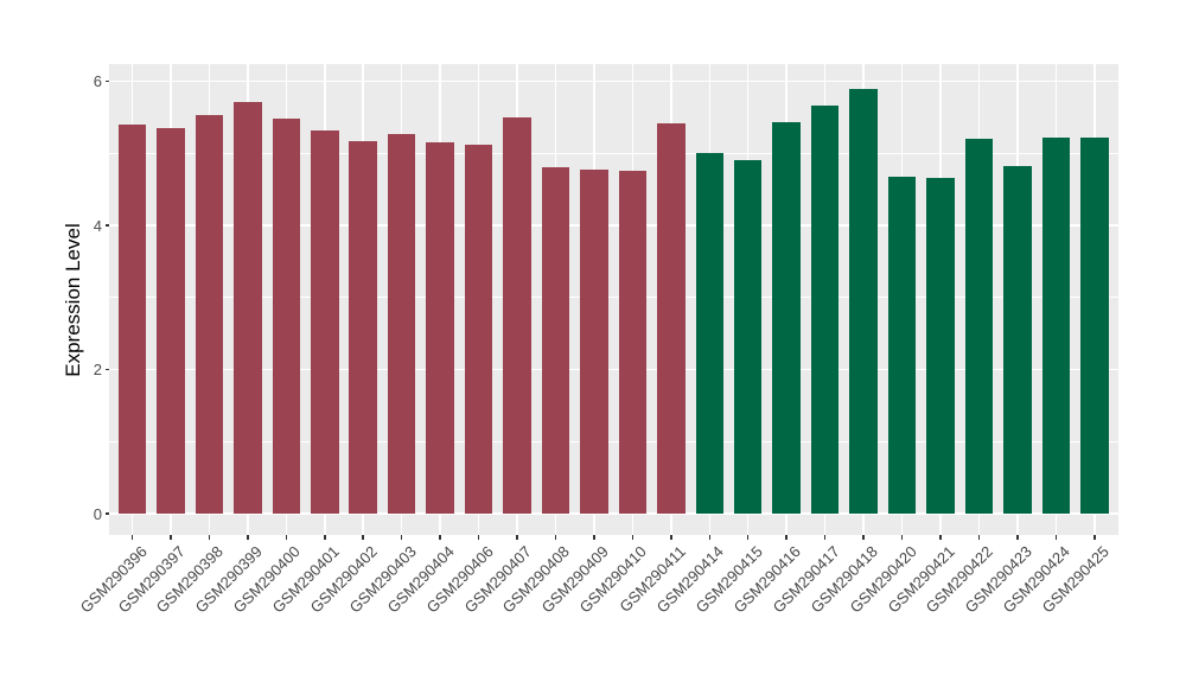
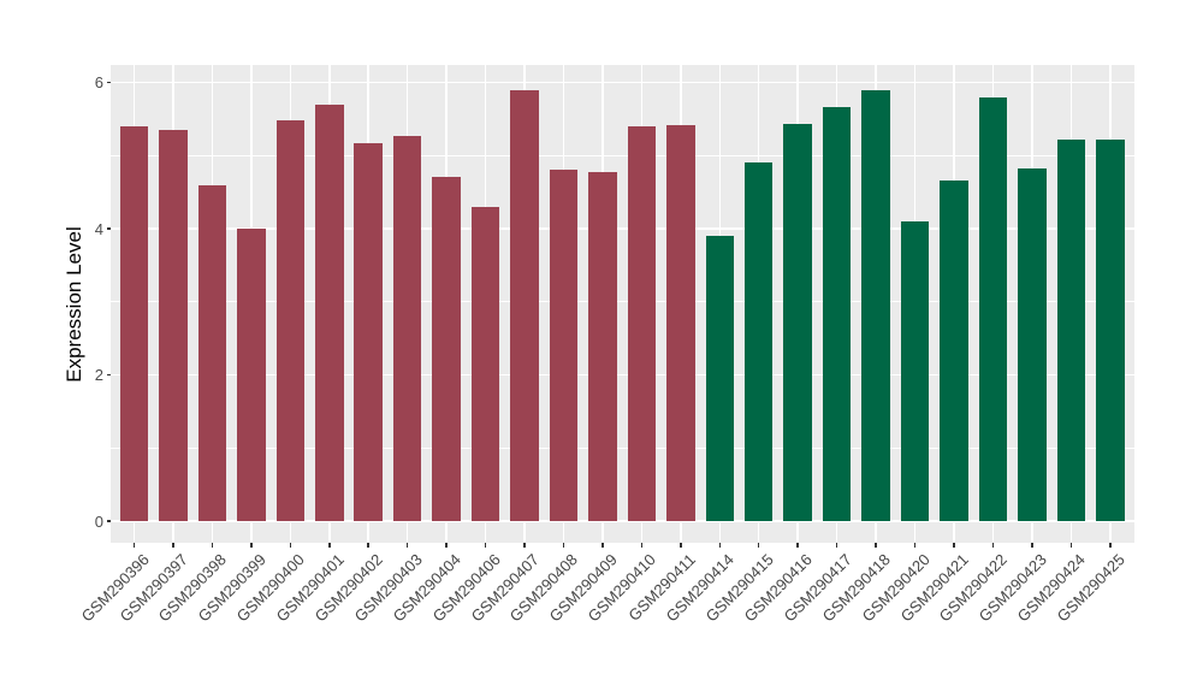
GSM290398: 5.5 -> 4.6
GSM290399: 5.7 -> 4.0
GSM290401: 5.3 -> 5.7
GSM290404: 5.2 -> 4.7
GSM290406: 5.1 -> 4.3
GSM290407: 5.5 -> 5.9
GSM290410: 4.8 -> 5.4
GSM290414: 5.0 -> 3.9
GSM290420: 4.7 -> 4.1
GSM290422: 5.2 -> 5.8
